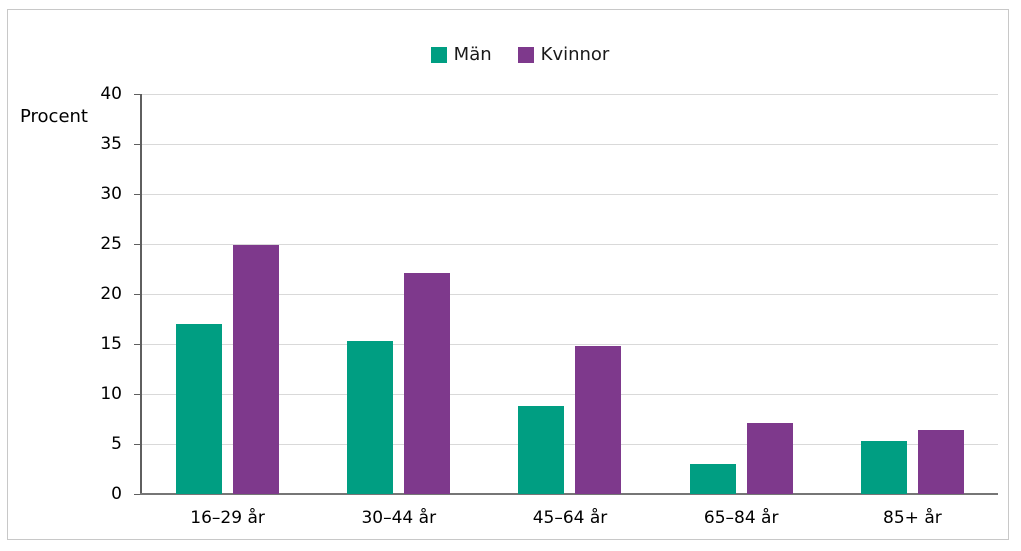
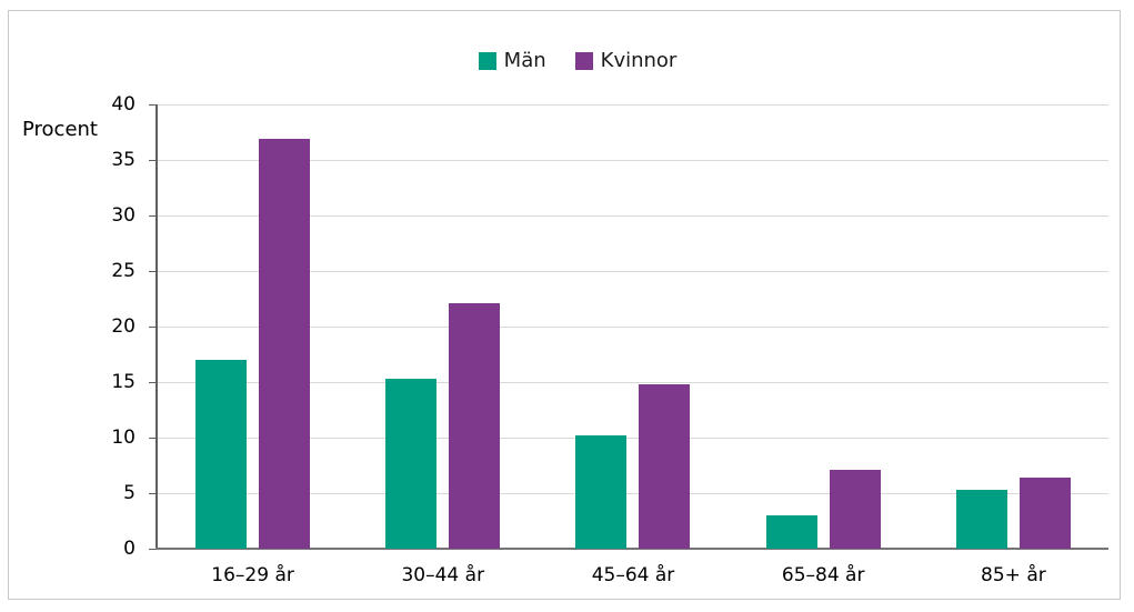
Kvinnor/16–29 år: 24.9 -> 36.9
Män/45–64 år: 8.8 -> 10.2
